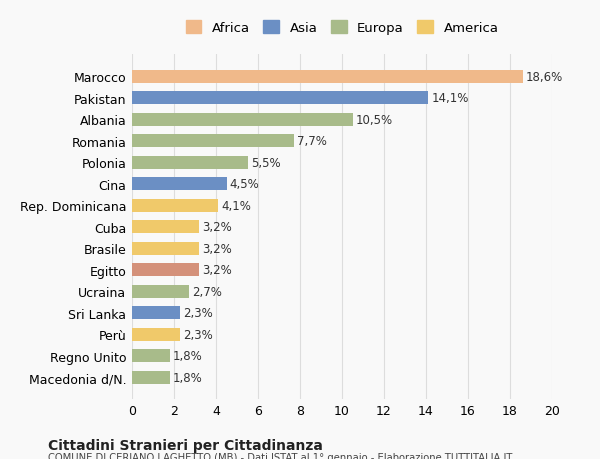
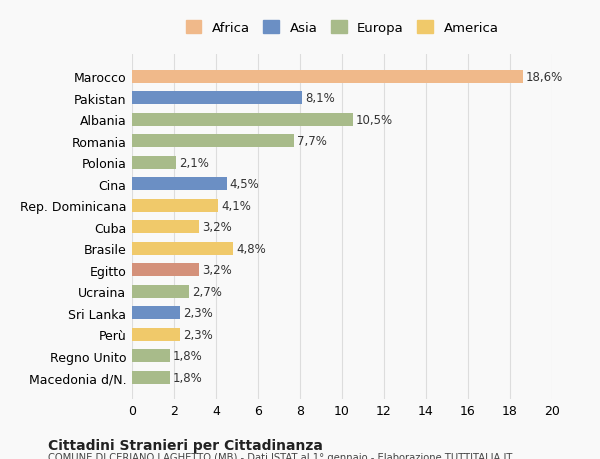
Pakistan: 14,1% -> 8,1%
Polonia: 5,5% -> 2,1%
Brasile: 3,2% -> 4,8%
